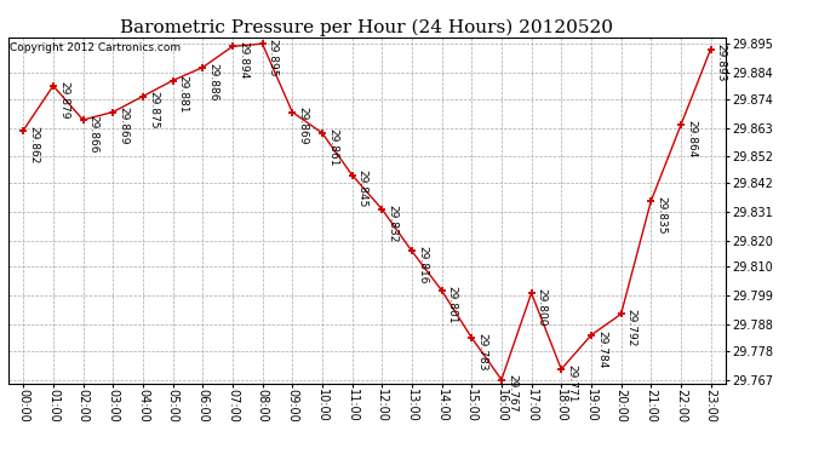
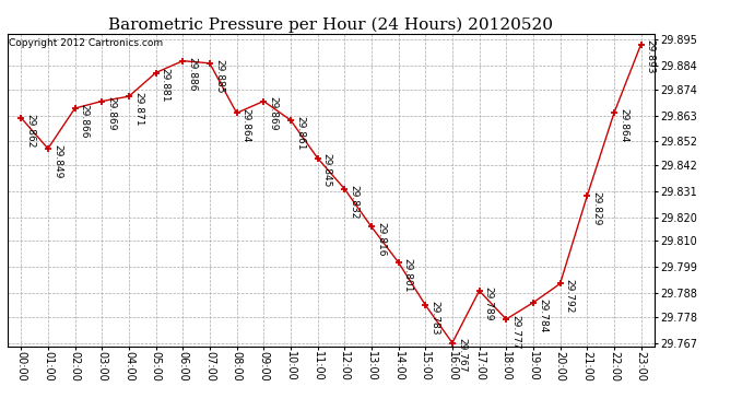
01:00: 29.879 -> 29.849
04:00: 29.875 -> 29.871
07:00: 29.894 -> 29.885
08:00: 29.895 -> 29.864
17:00: 29.800 -> 29.789
18:00: 29.771 -> 29.777
21:00: 29.835 -> 29.829
